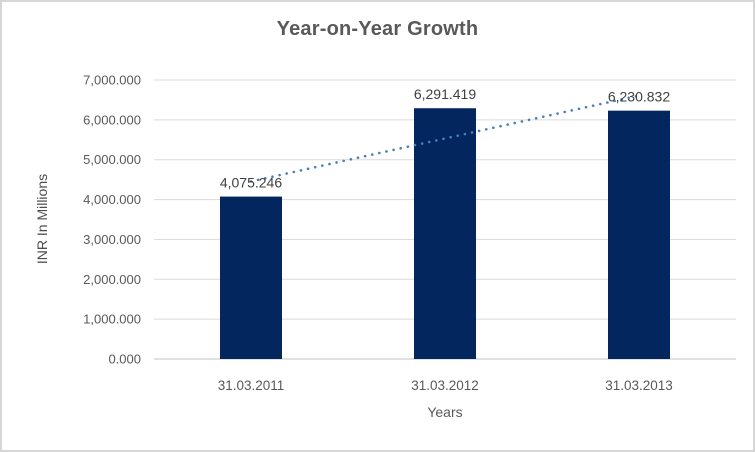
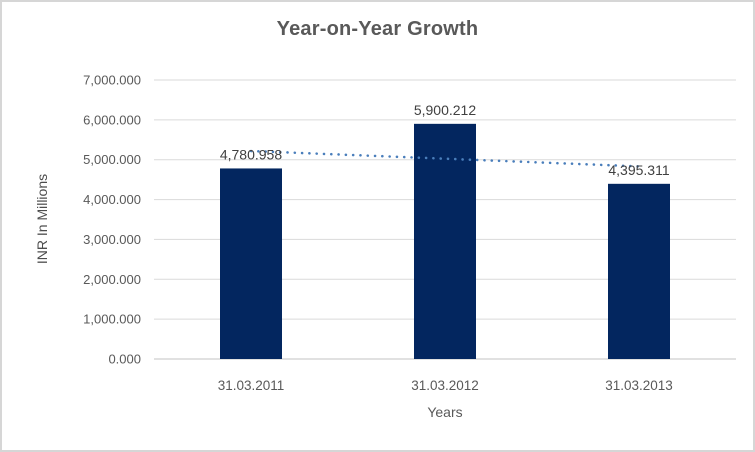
31.03.2011: 4,075.246 -> 4,780.958
31.03.2012: 6,291.419 -> 5,900.212
31.03.2013: 6,230.832 -> 4,395.311
